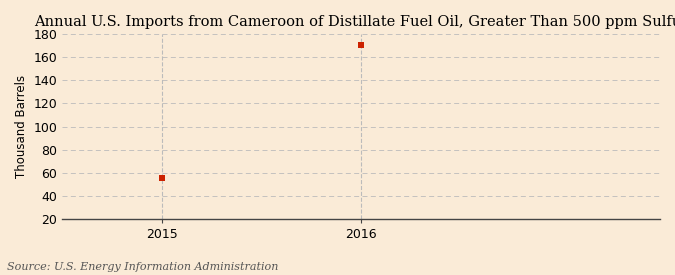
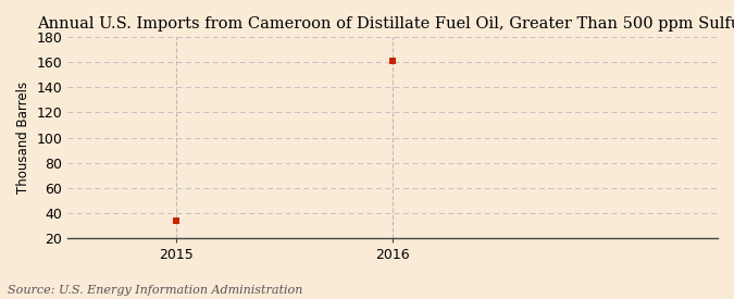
2015: 55 -> 34
2016: 171 -> 161
